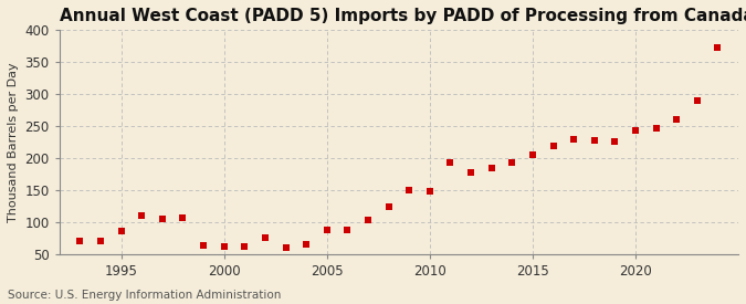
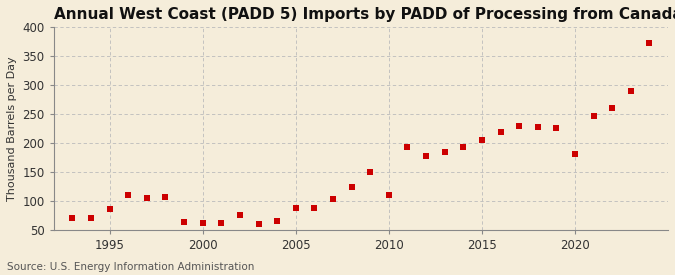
2010: 148 -> 110
2020: 243 -> 180
